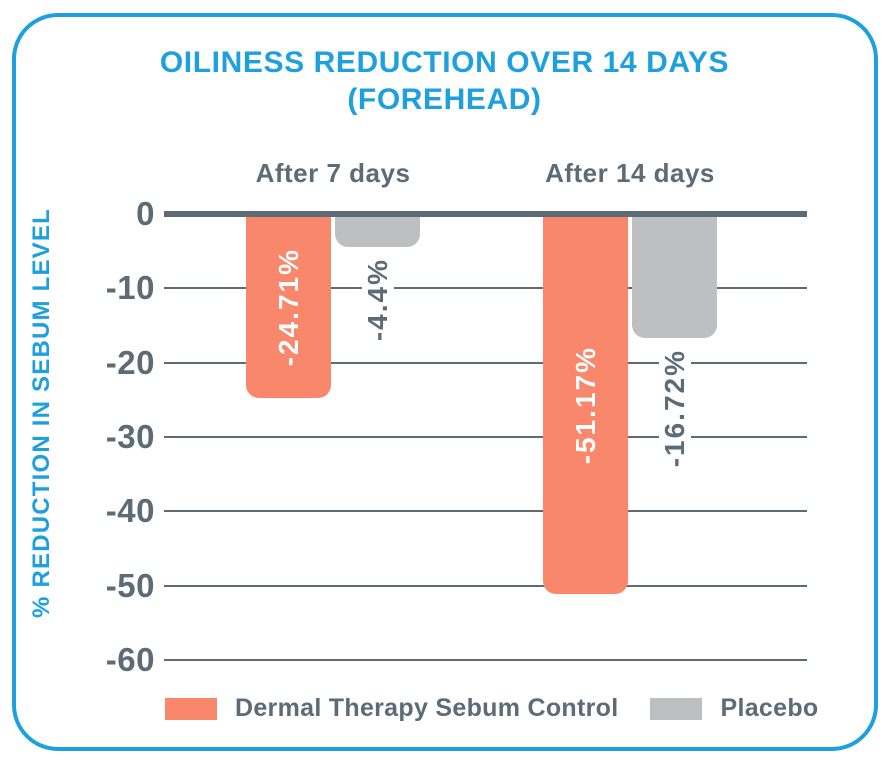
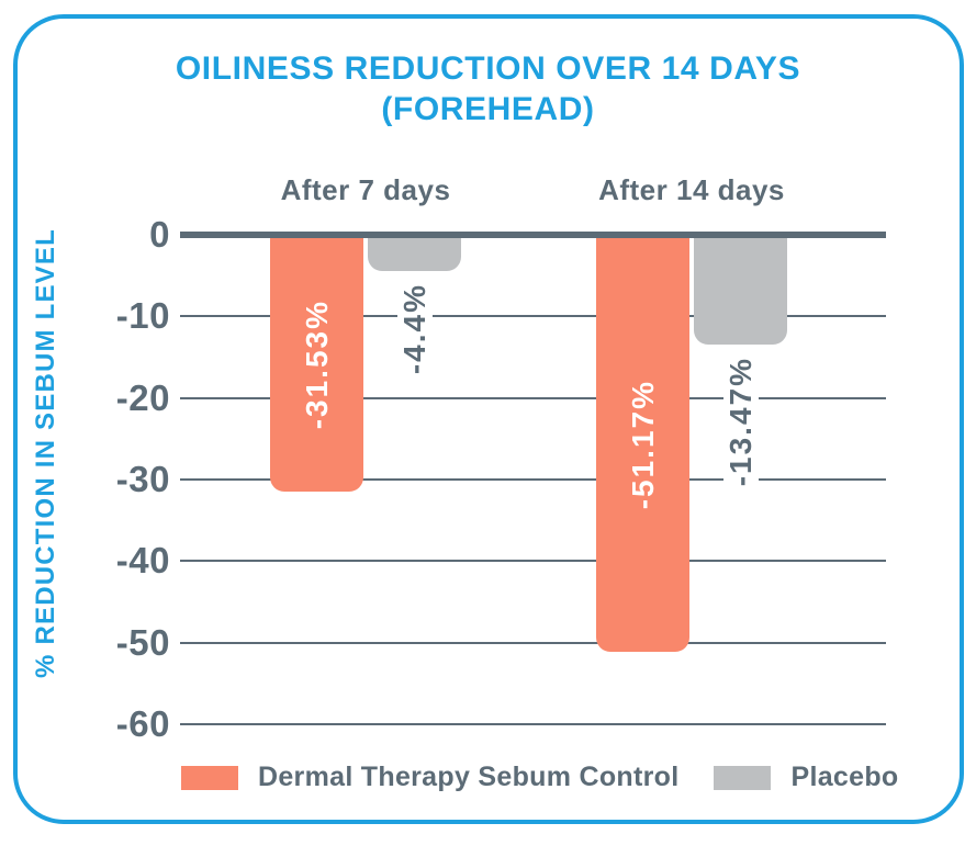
Dermal Therapy Sebum Control/After 7 days: -24.71% -> -31.53%
Placebo/After 14 days: -16.72% -> -13.47%
